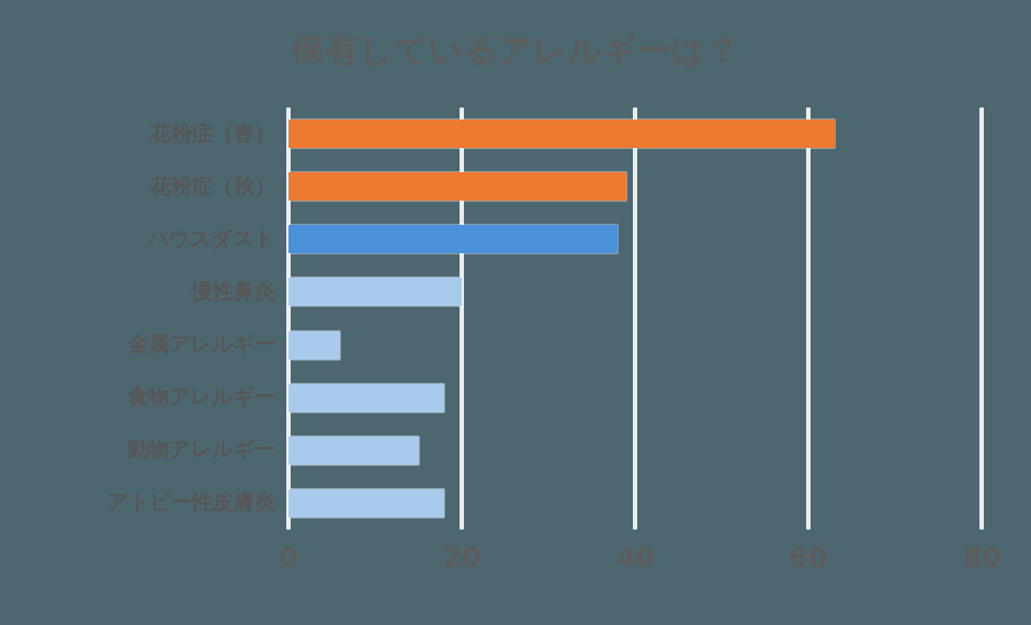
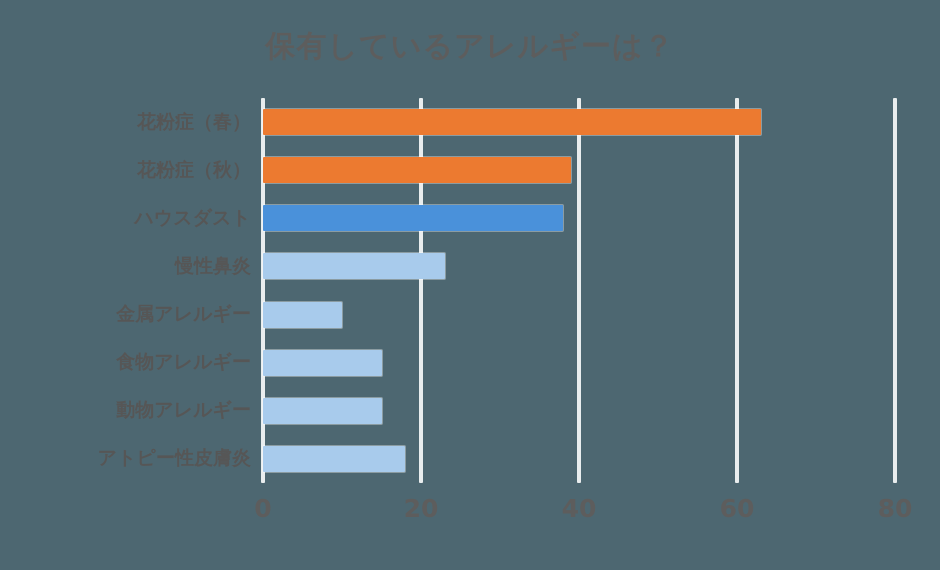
慢性鼻炎: 20 -> 23
金属アレルギー: 6 -> 10
食物アレルギー: 18 -> 15
